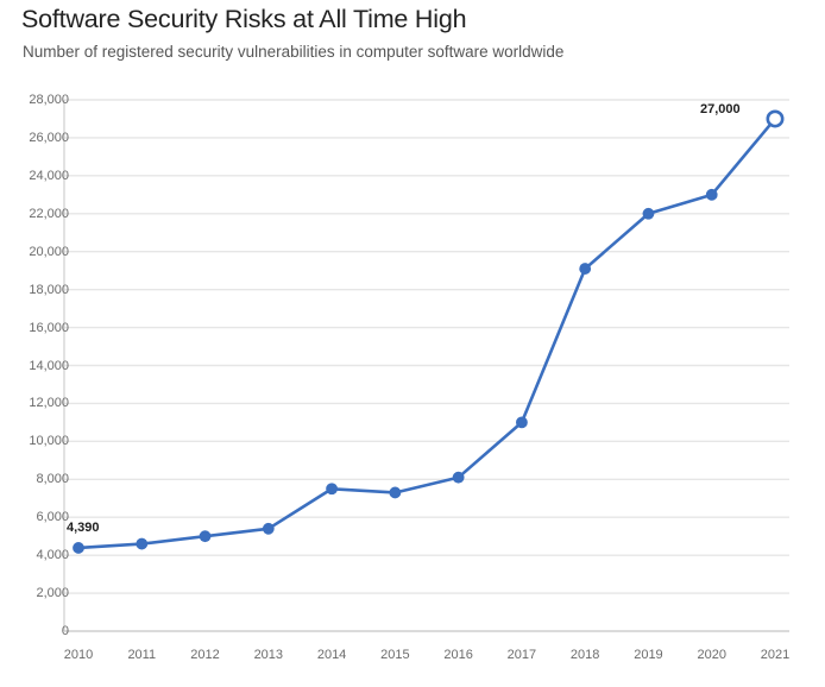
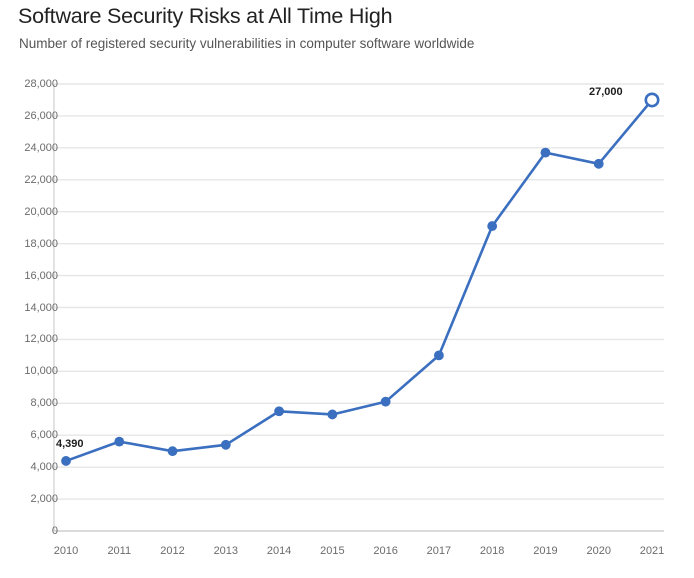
2011: 4600 -> 5600
2019: 22000 -> 23700
